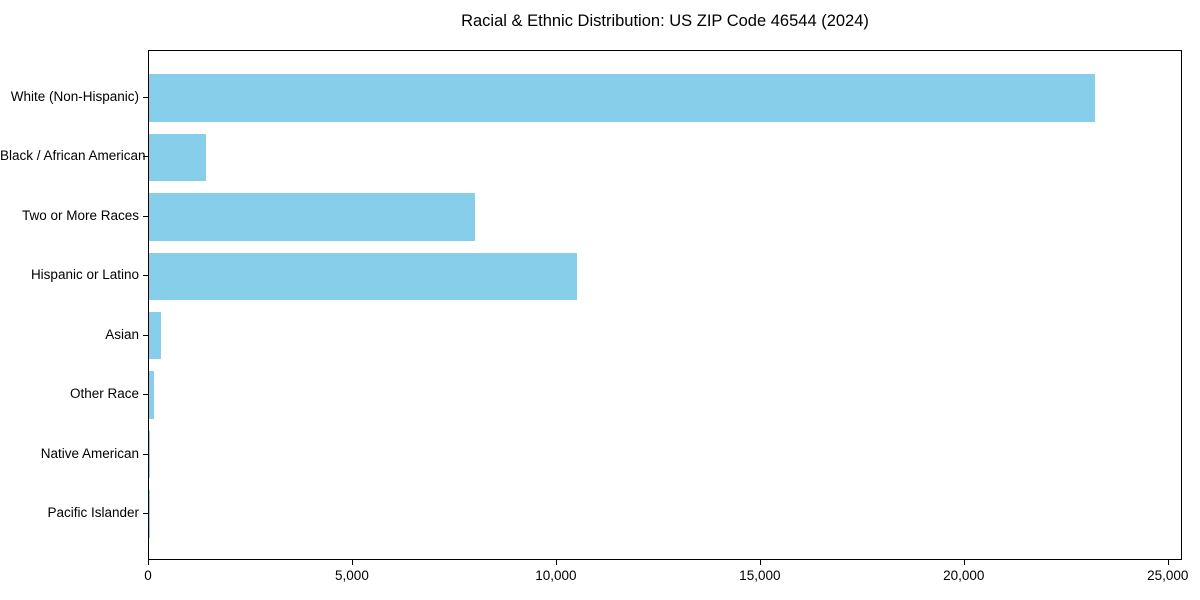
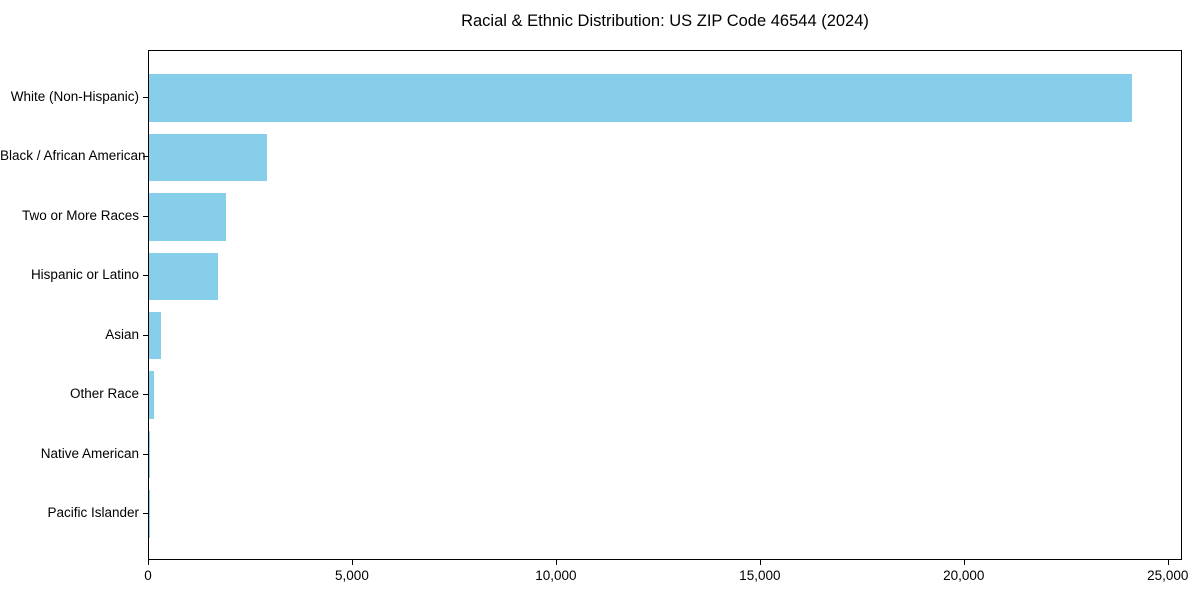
White (Non-Hispanic): 23200 -> 24100
Black / African American: 1400 -> 2900
Two or More Races: 8000 -> 1900
Hispanic or Latino: 10500 -> 1700
